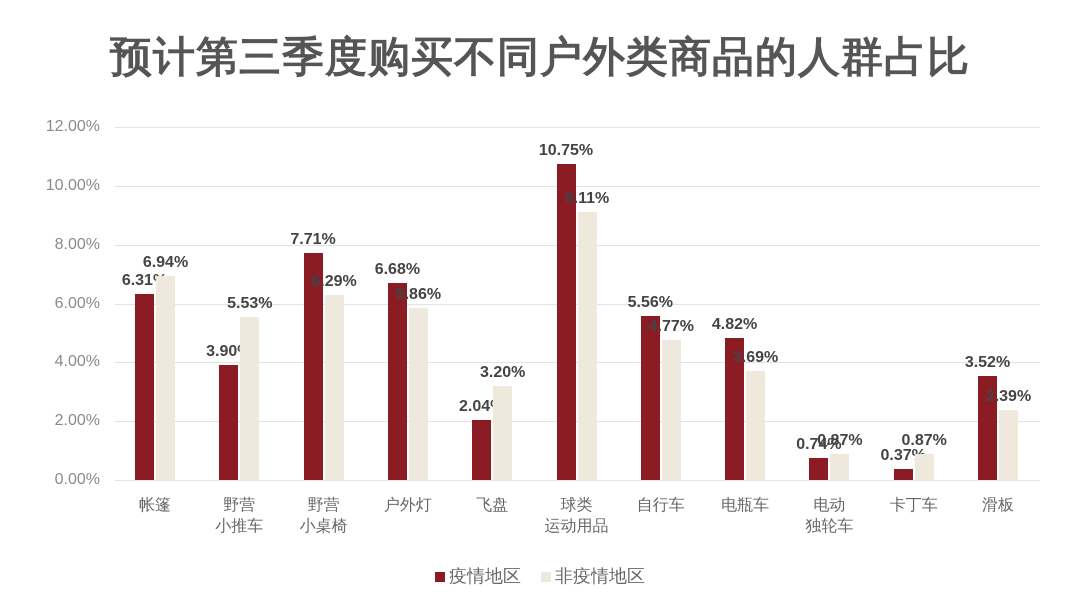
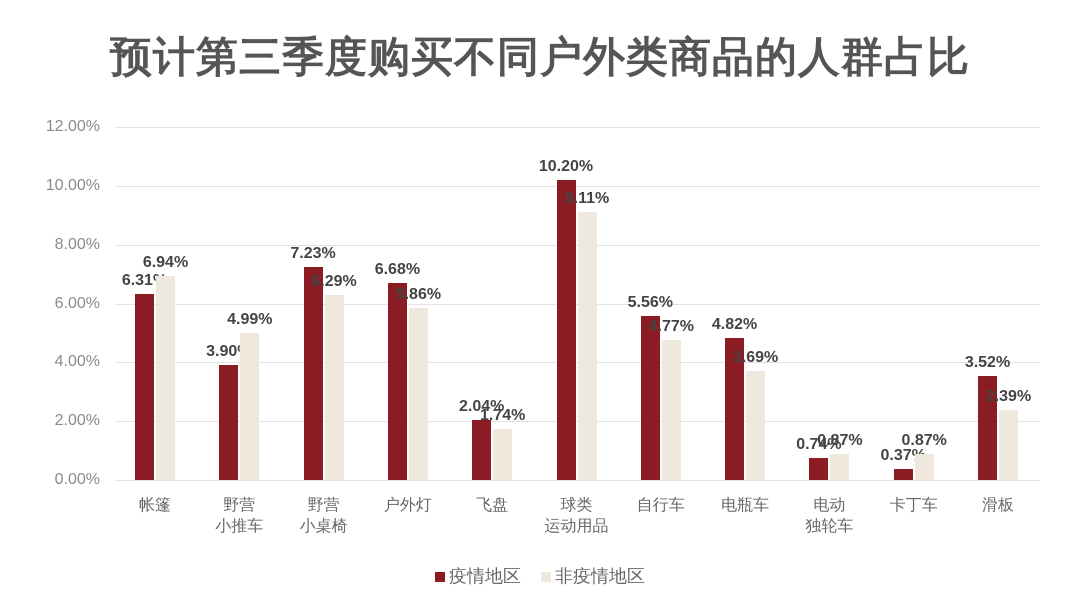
非疫情地区/野营 小推车: 5.53% -> 4.99%
疫情地区/野营 小桌椅: 7.71% -> 7.23%
非疫情地区/飞盘: 3.20% -> 1.74%
疫情地区/球类 运动用品: 10.75% -> 10.20%
